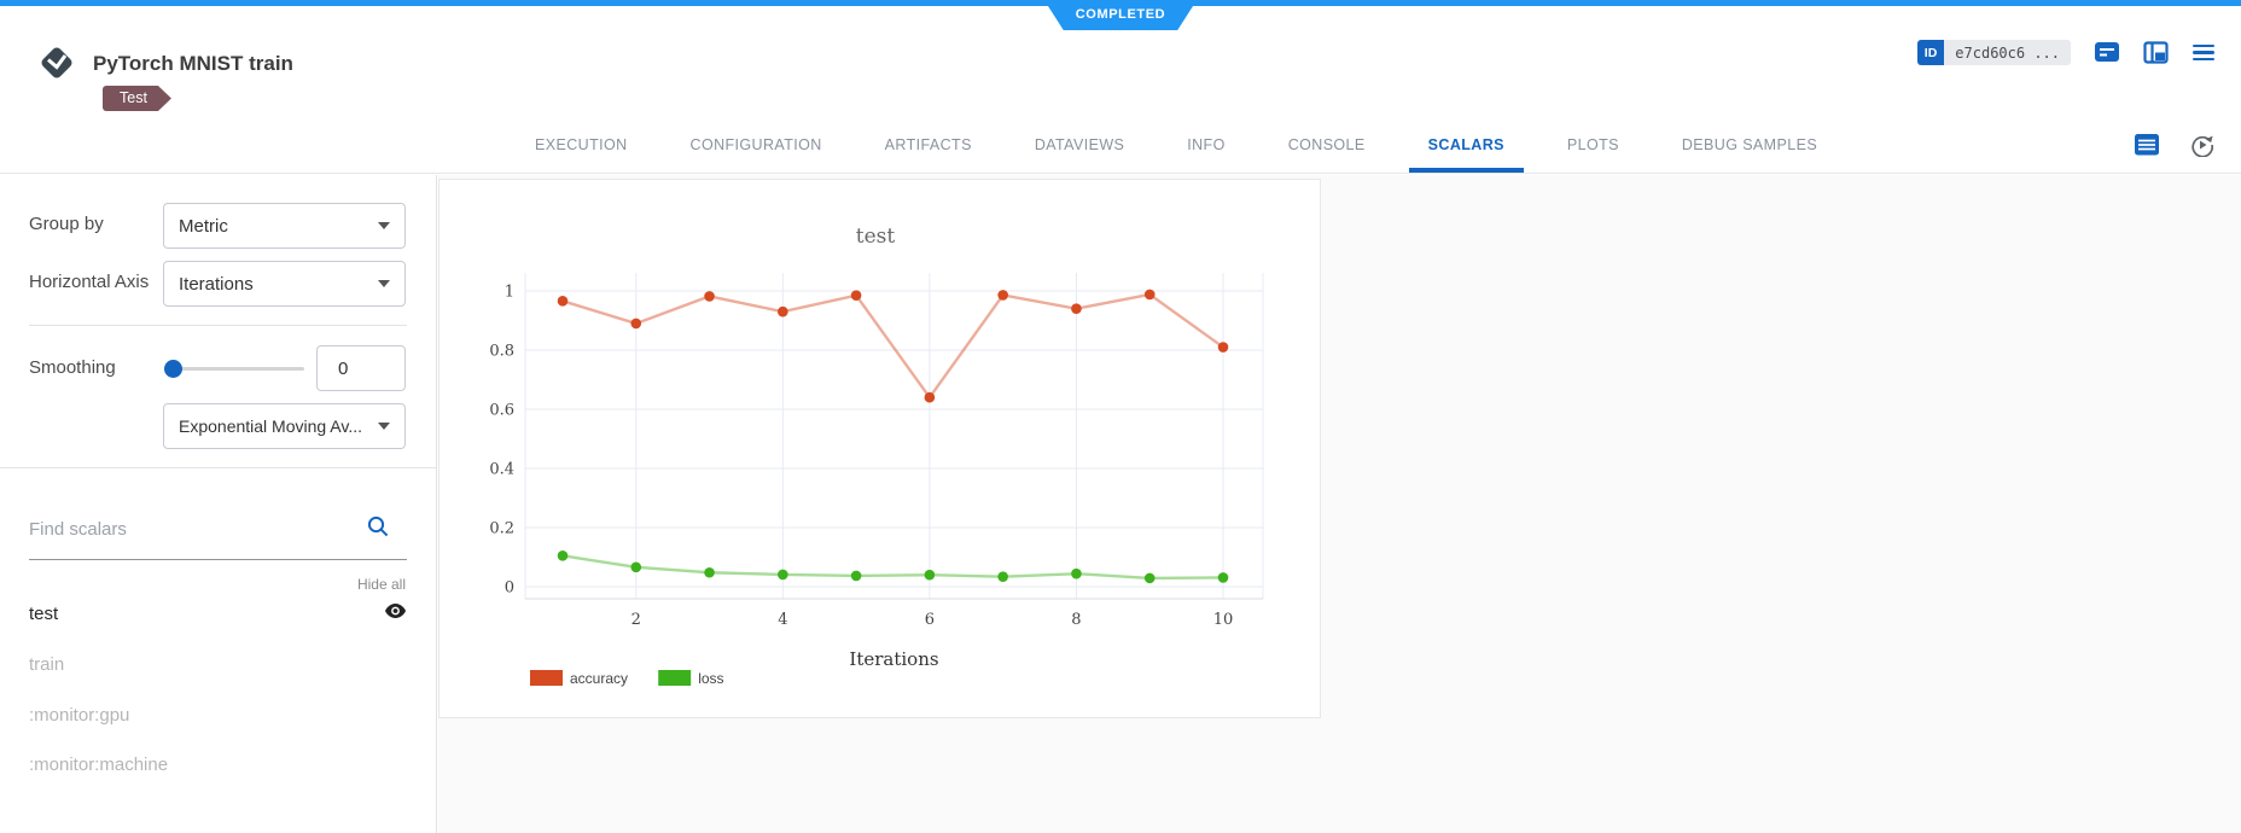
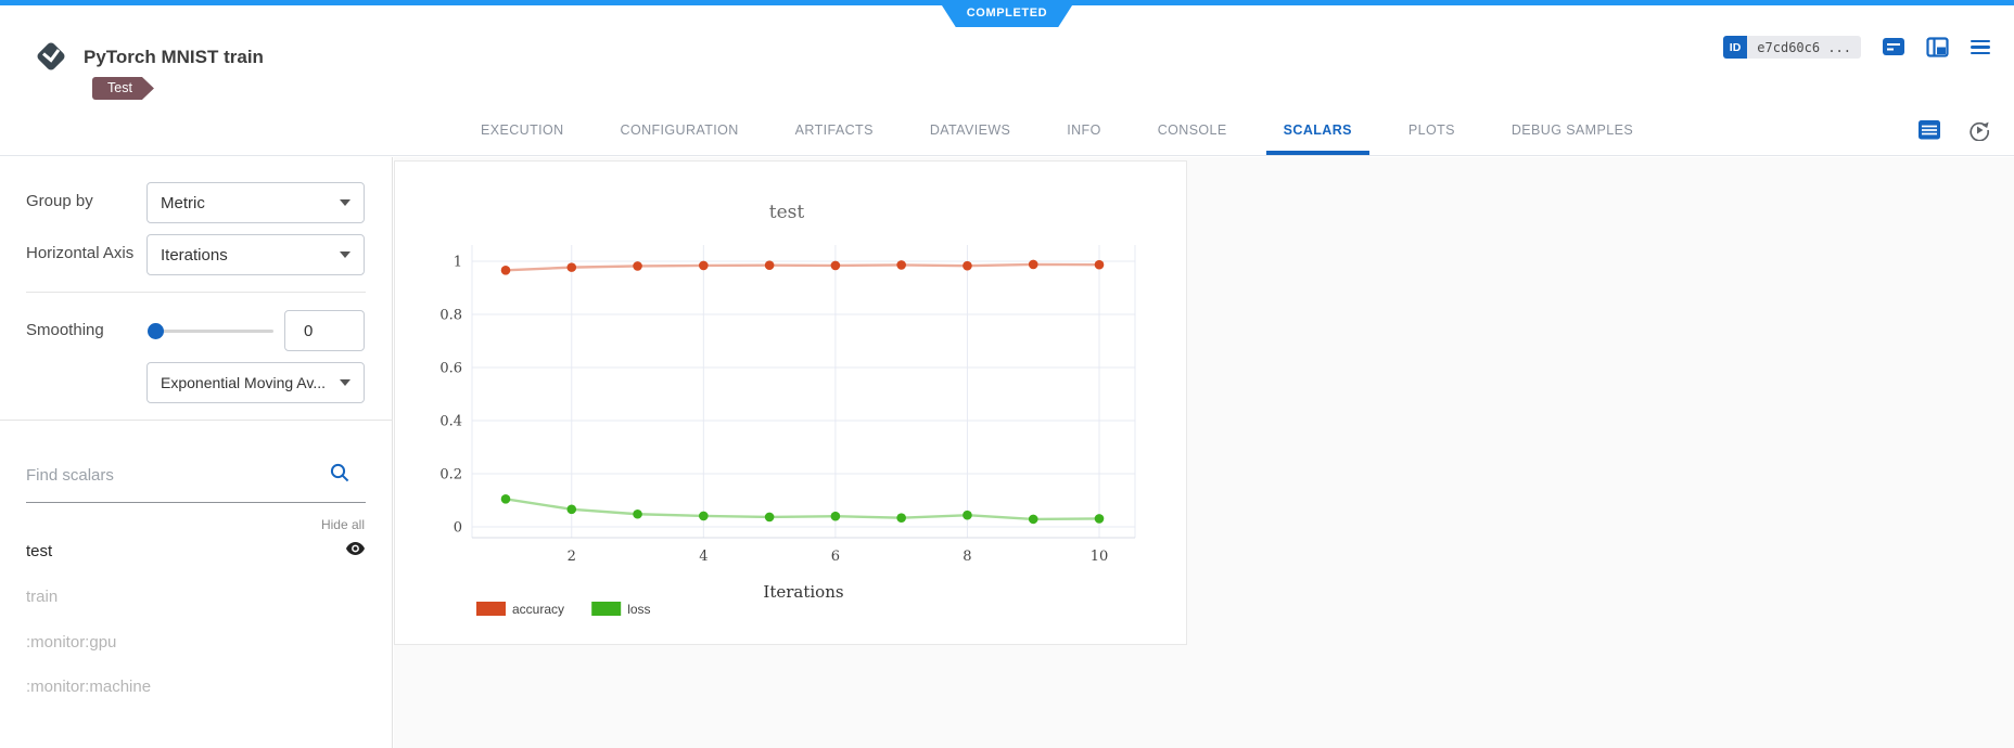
accuracy/2: 0.89 -> 0.98
accuracy/4: 0.93 -> 0.98
accuracy/6: 0.64 -> 0.98
accuracy/8: 0.94 -> 0.98
accuracy/10: 0.81 -> 0.99
